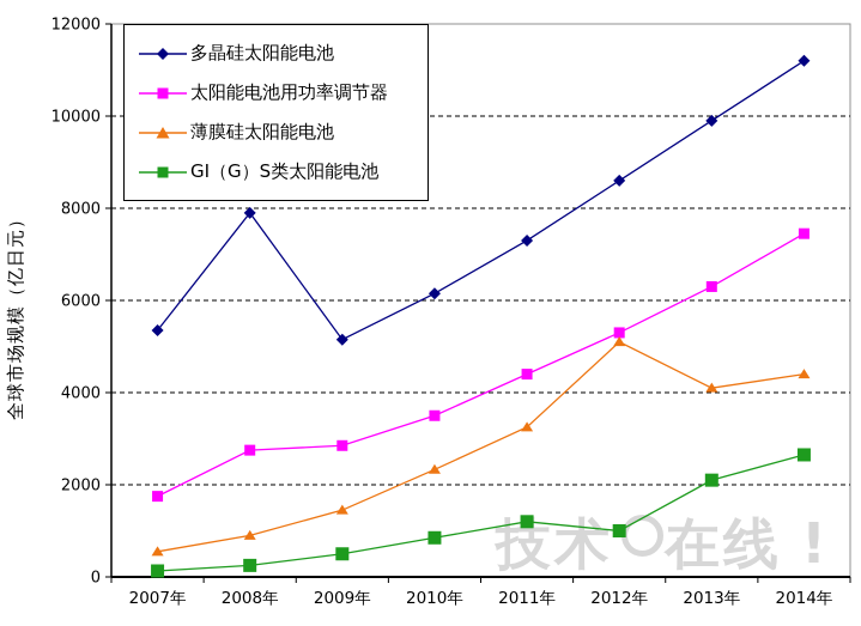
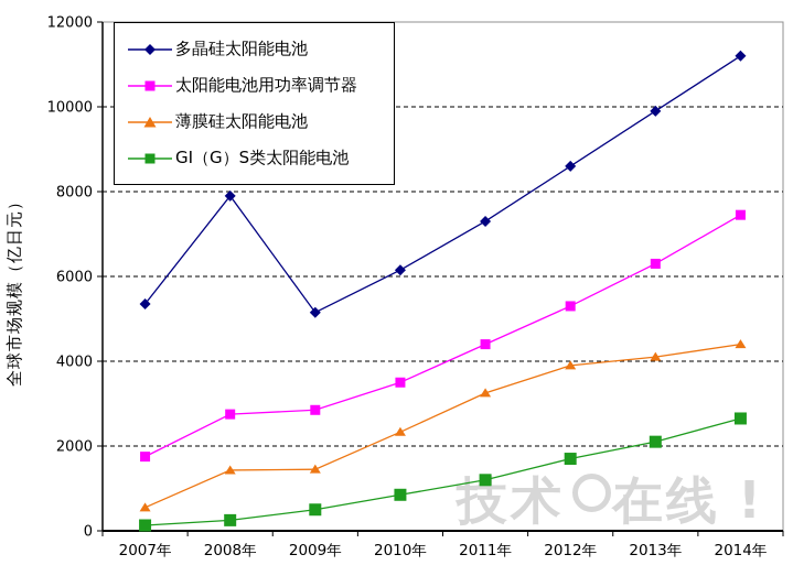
薄膜硅太阳能电池/2008年: 900 -> 1400
薄膜硅太阳能电池/2012年: 5100 -> 3900
GI（G）S类太阳能电池/2012年: 1000 -> 1700
